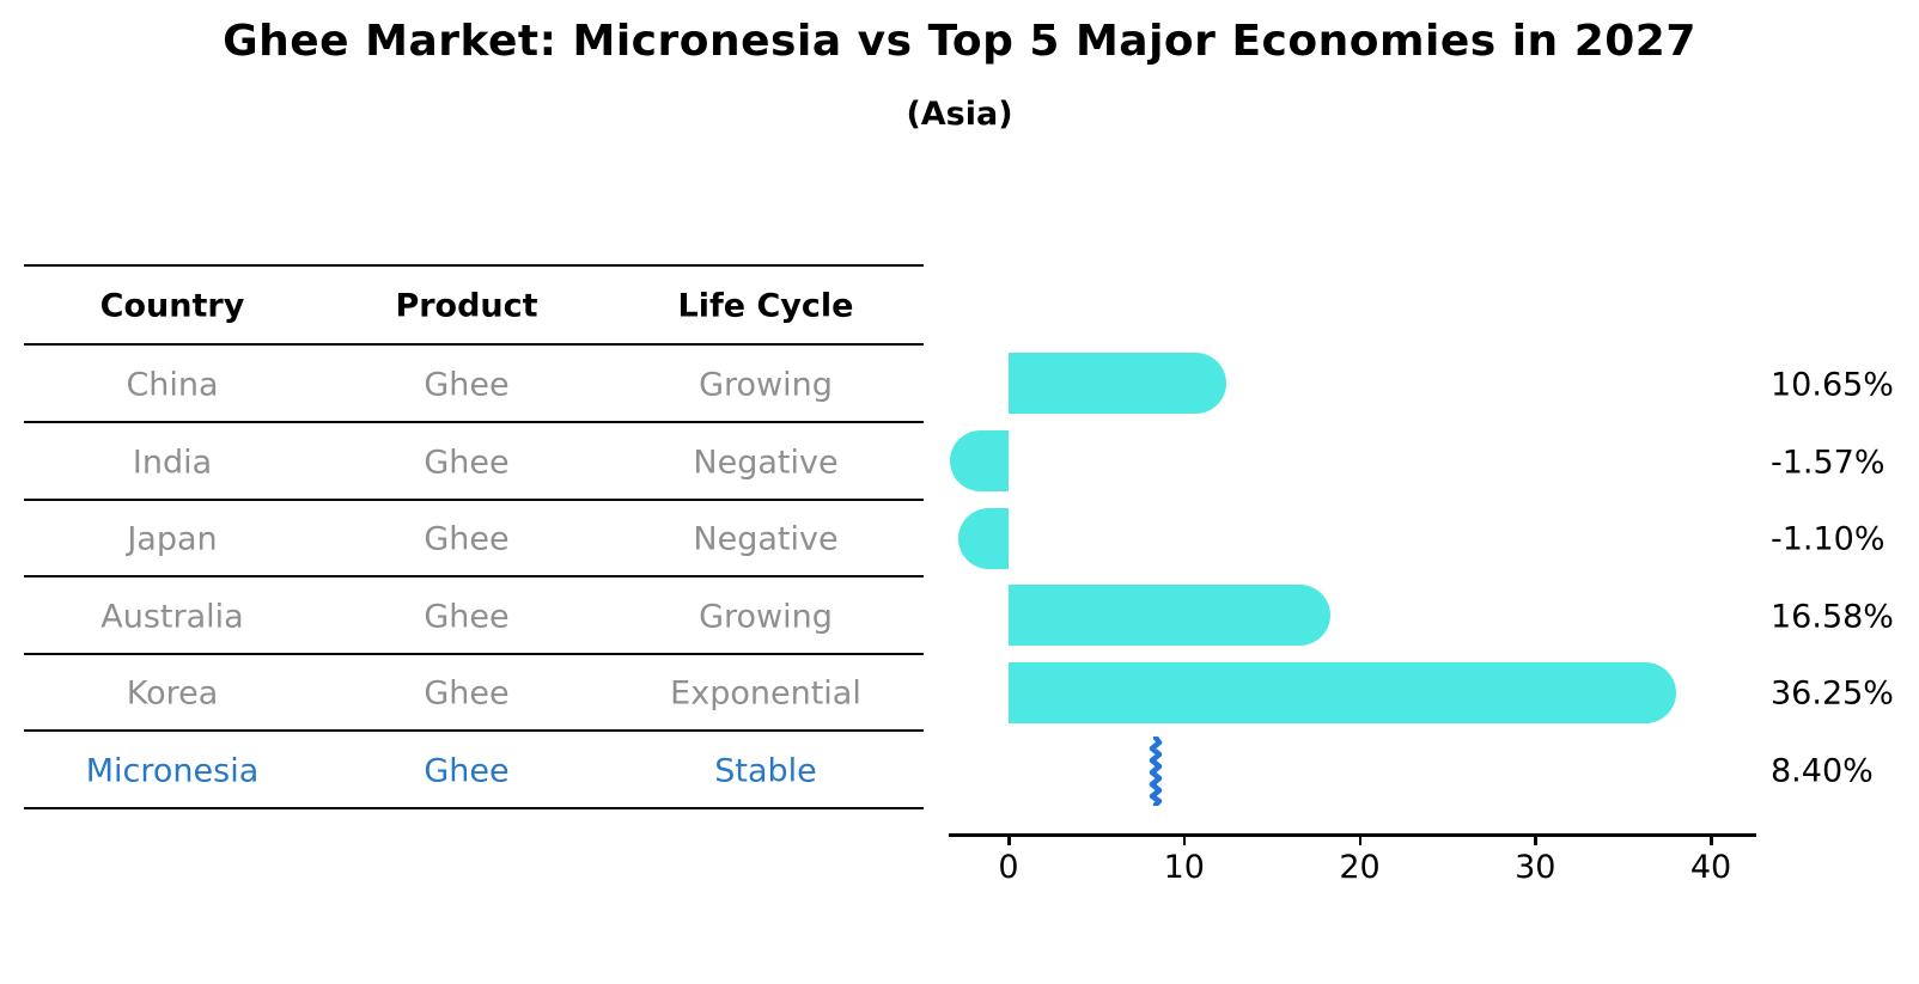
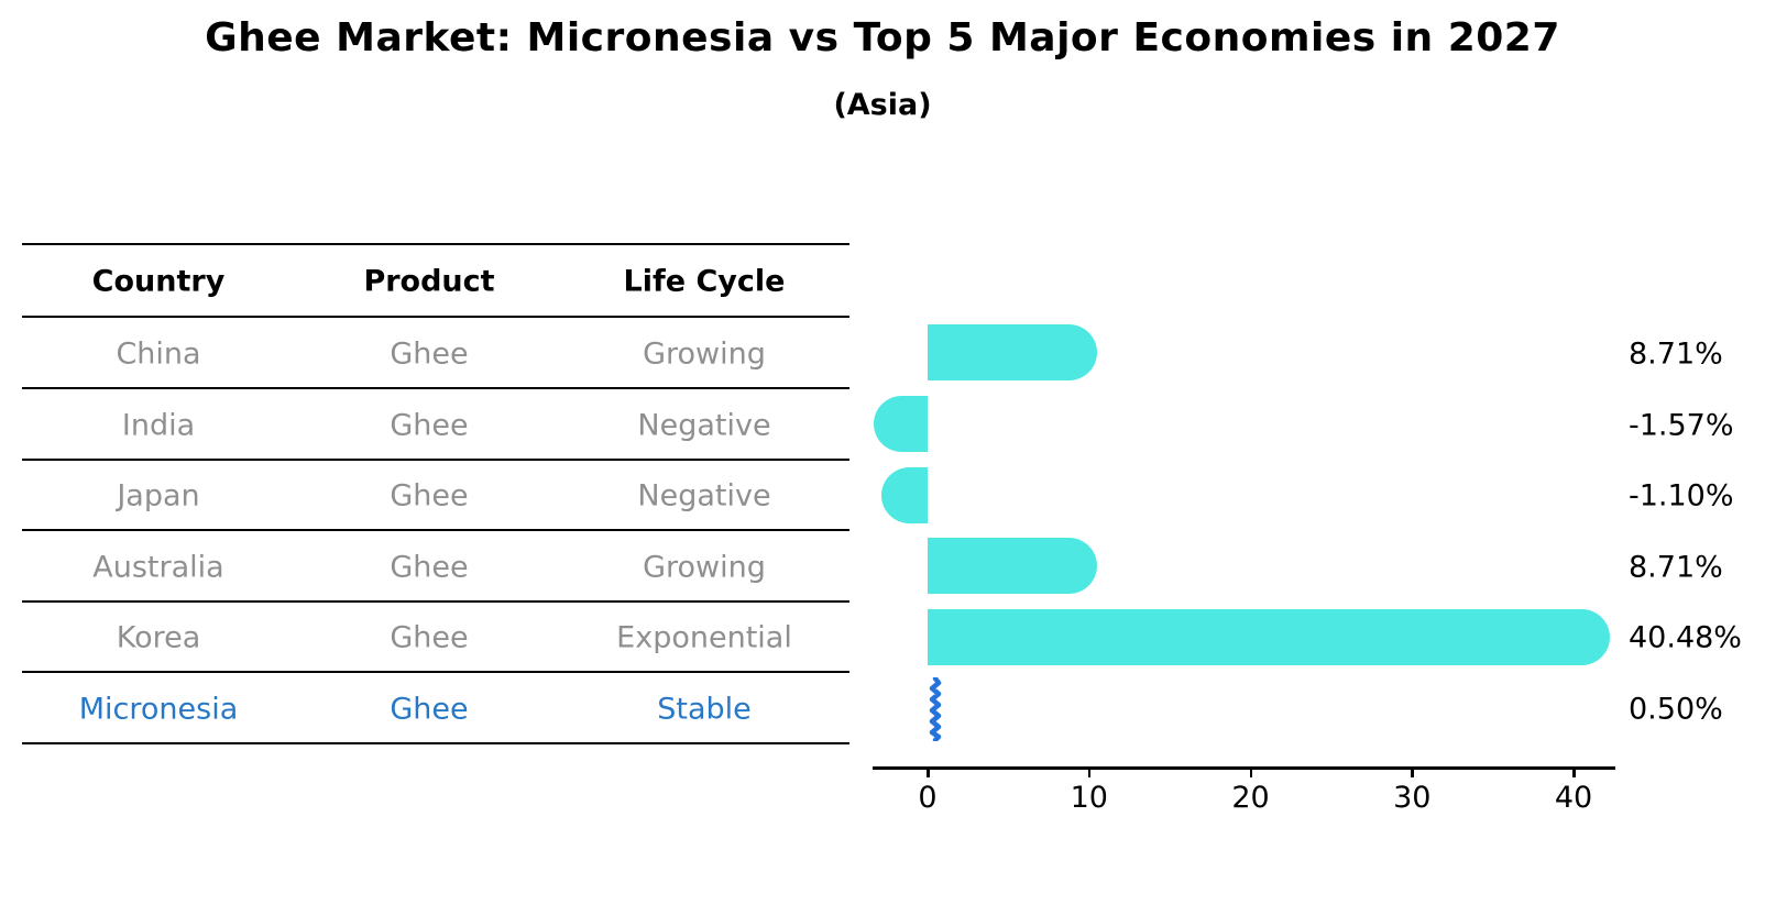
China: 10.65% -> 8.71%
Australia: 16.58% -> 8.71%
Korea: 36.25% -> 40.48%
Micronesia: 8.40% -> 0.50%
